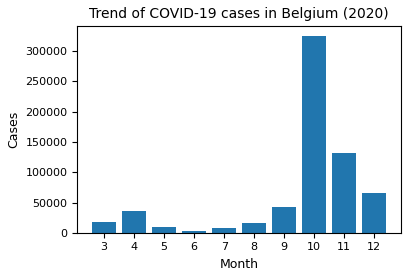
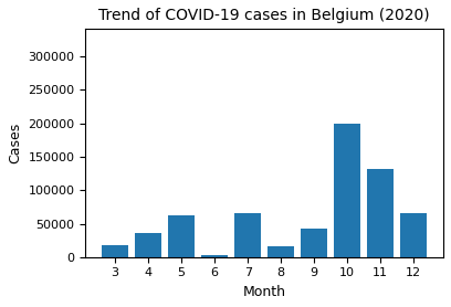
5: 10000 -> 62000
7: 8000 -> 66000
10: 325000 -> 200000
